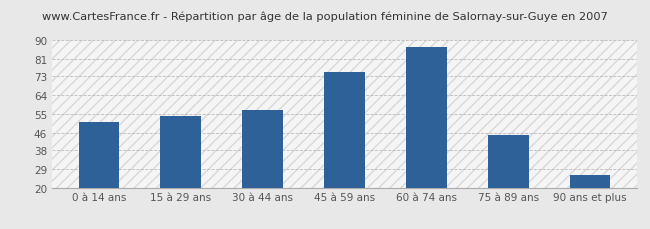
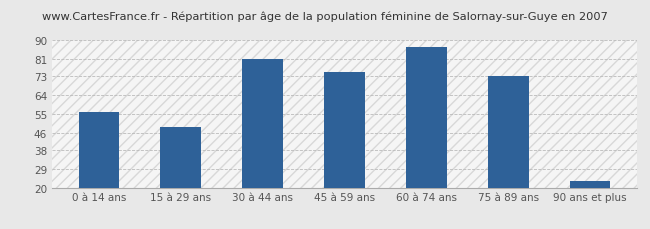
0 à 14 ans: 51 -> 56
15 à 29 ans: 54 -> 49
30 à 44 ans: 57 -> 81
75 à 89 ans: 45 -> 73
90 ans et plus: 26 -> 23
